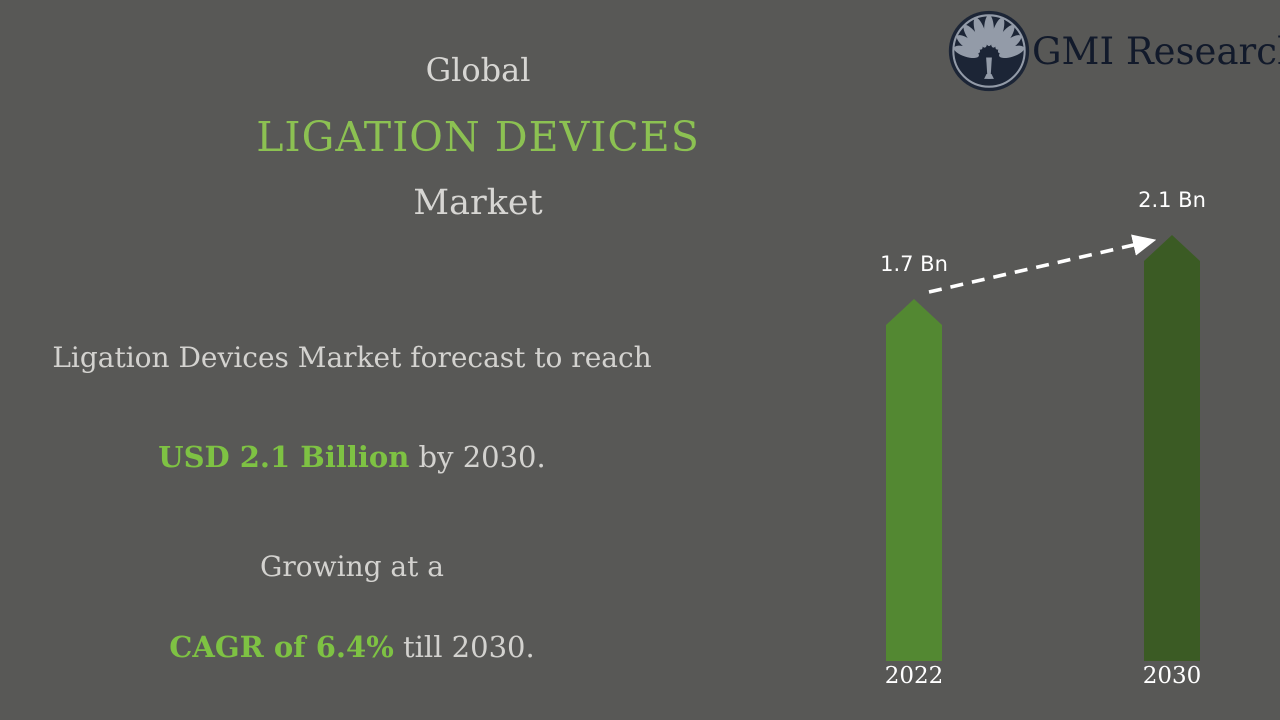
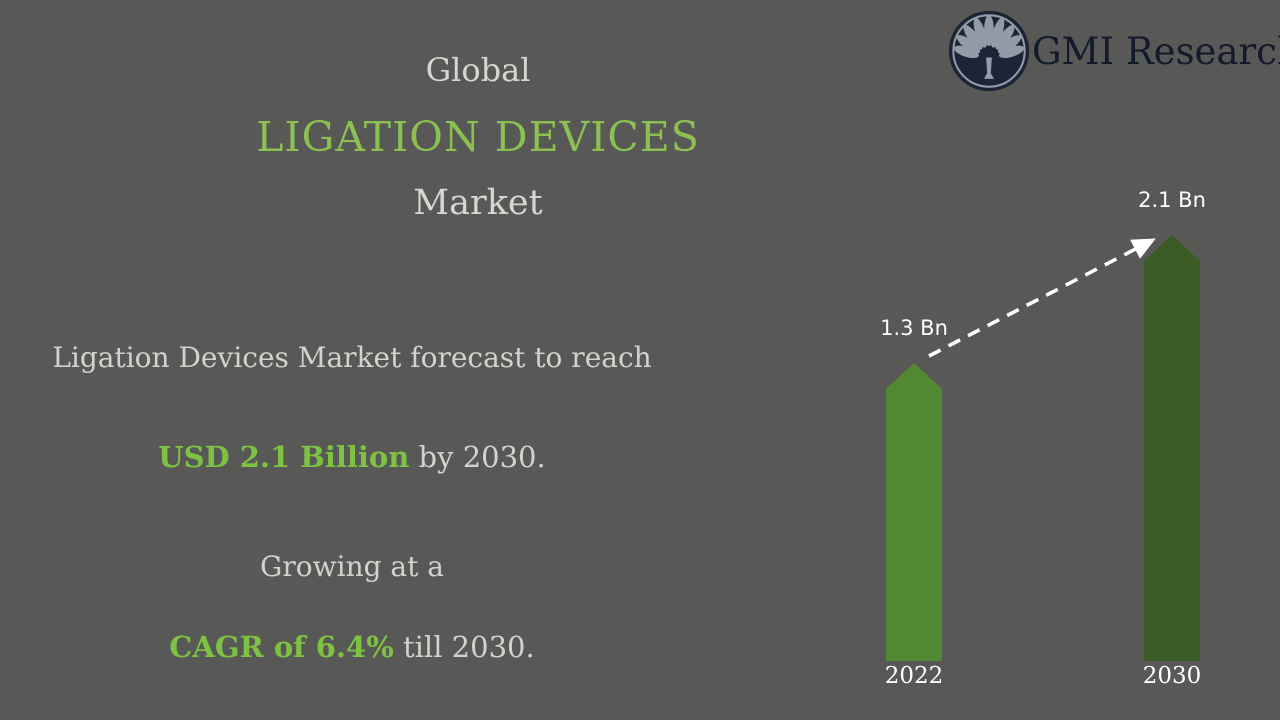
2022: 1.7 -> 1.3
